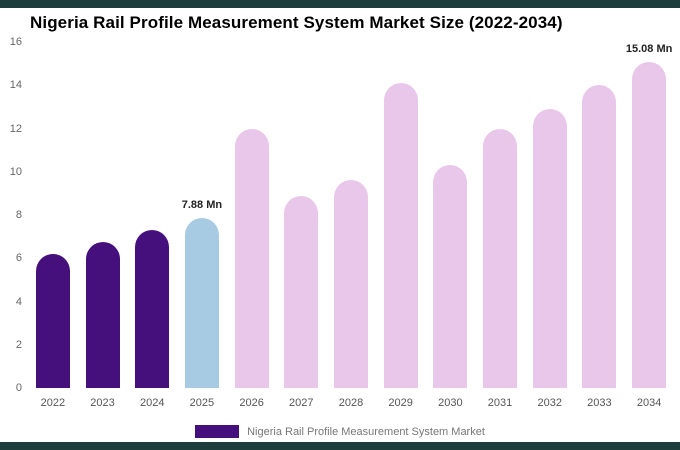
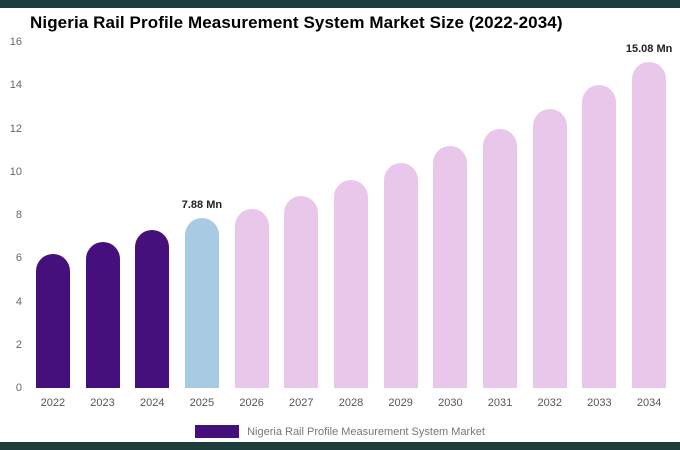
2026: 12.0 -> 8.3
2029: 14.1 -> 10.4
2030: 10.3 -> 11.2
